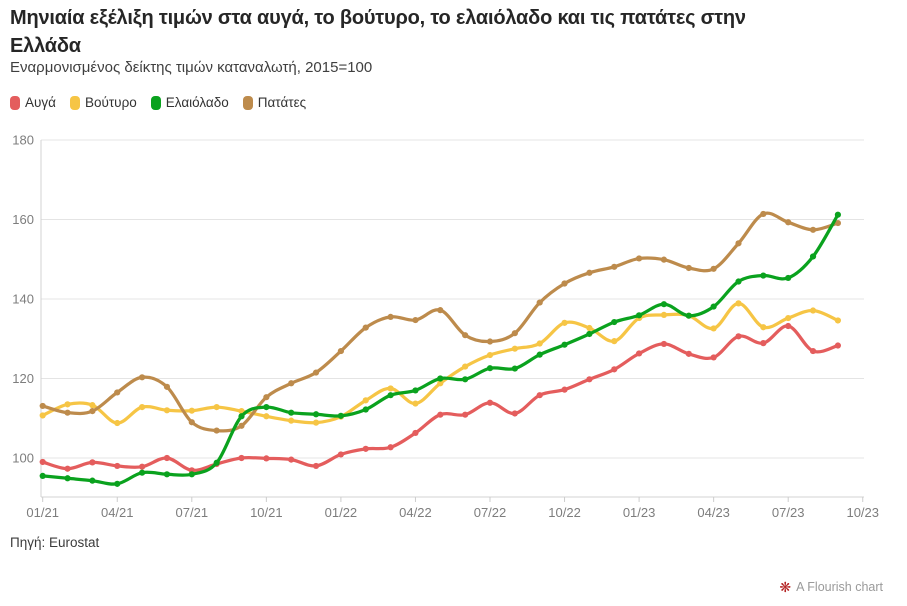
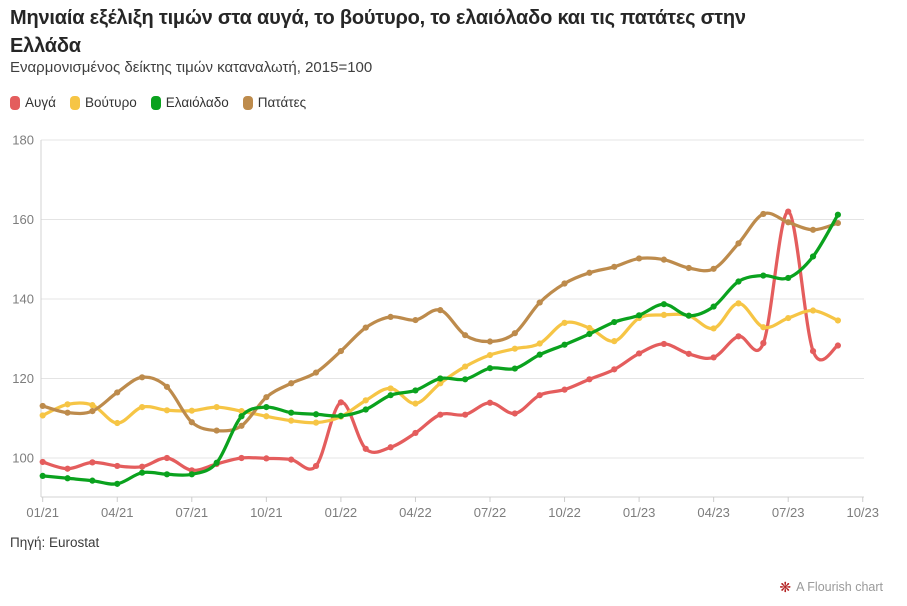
Αυγά/01/22: 101 -> 114
Αυγά/07/23: 133 -> 162
